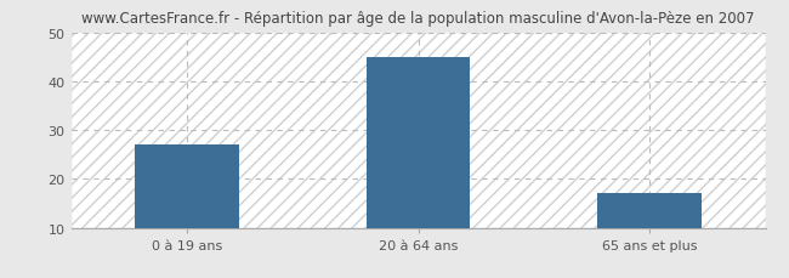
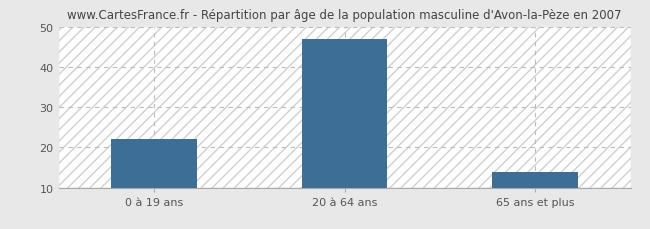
0 à 19 ans: 27 -> 22
20 à 64 ans: 45 -> 47
65 ans et plus: 17 -> 14
